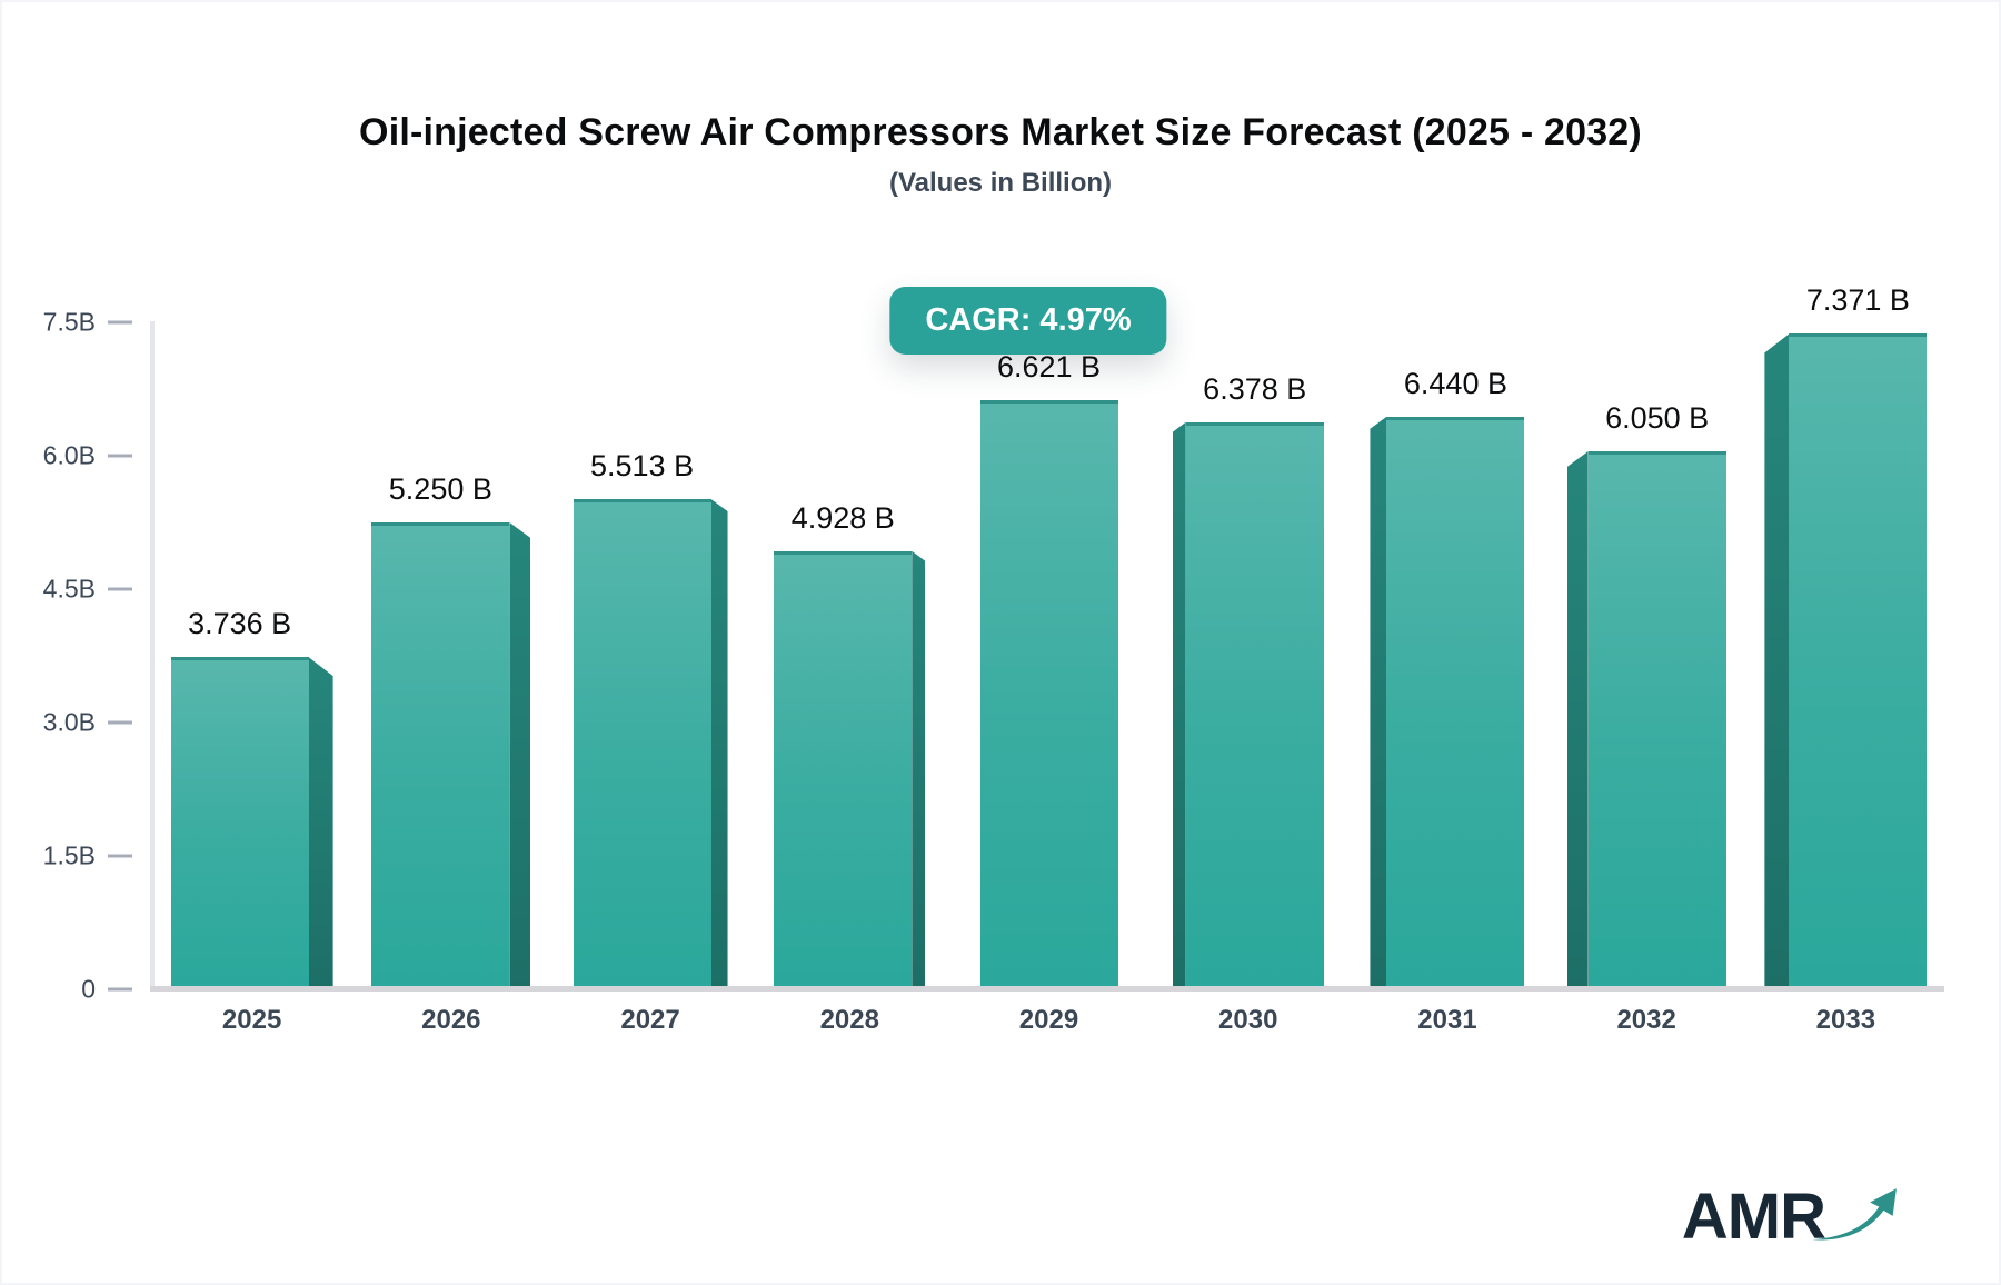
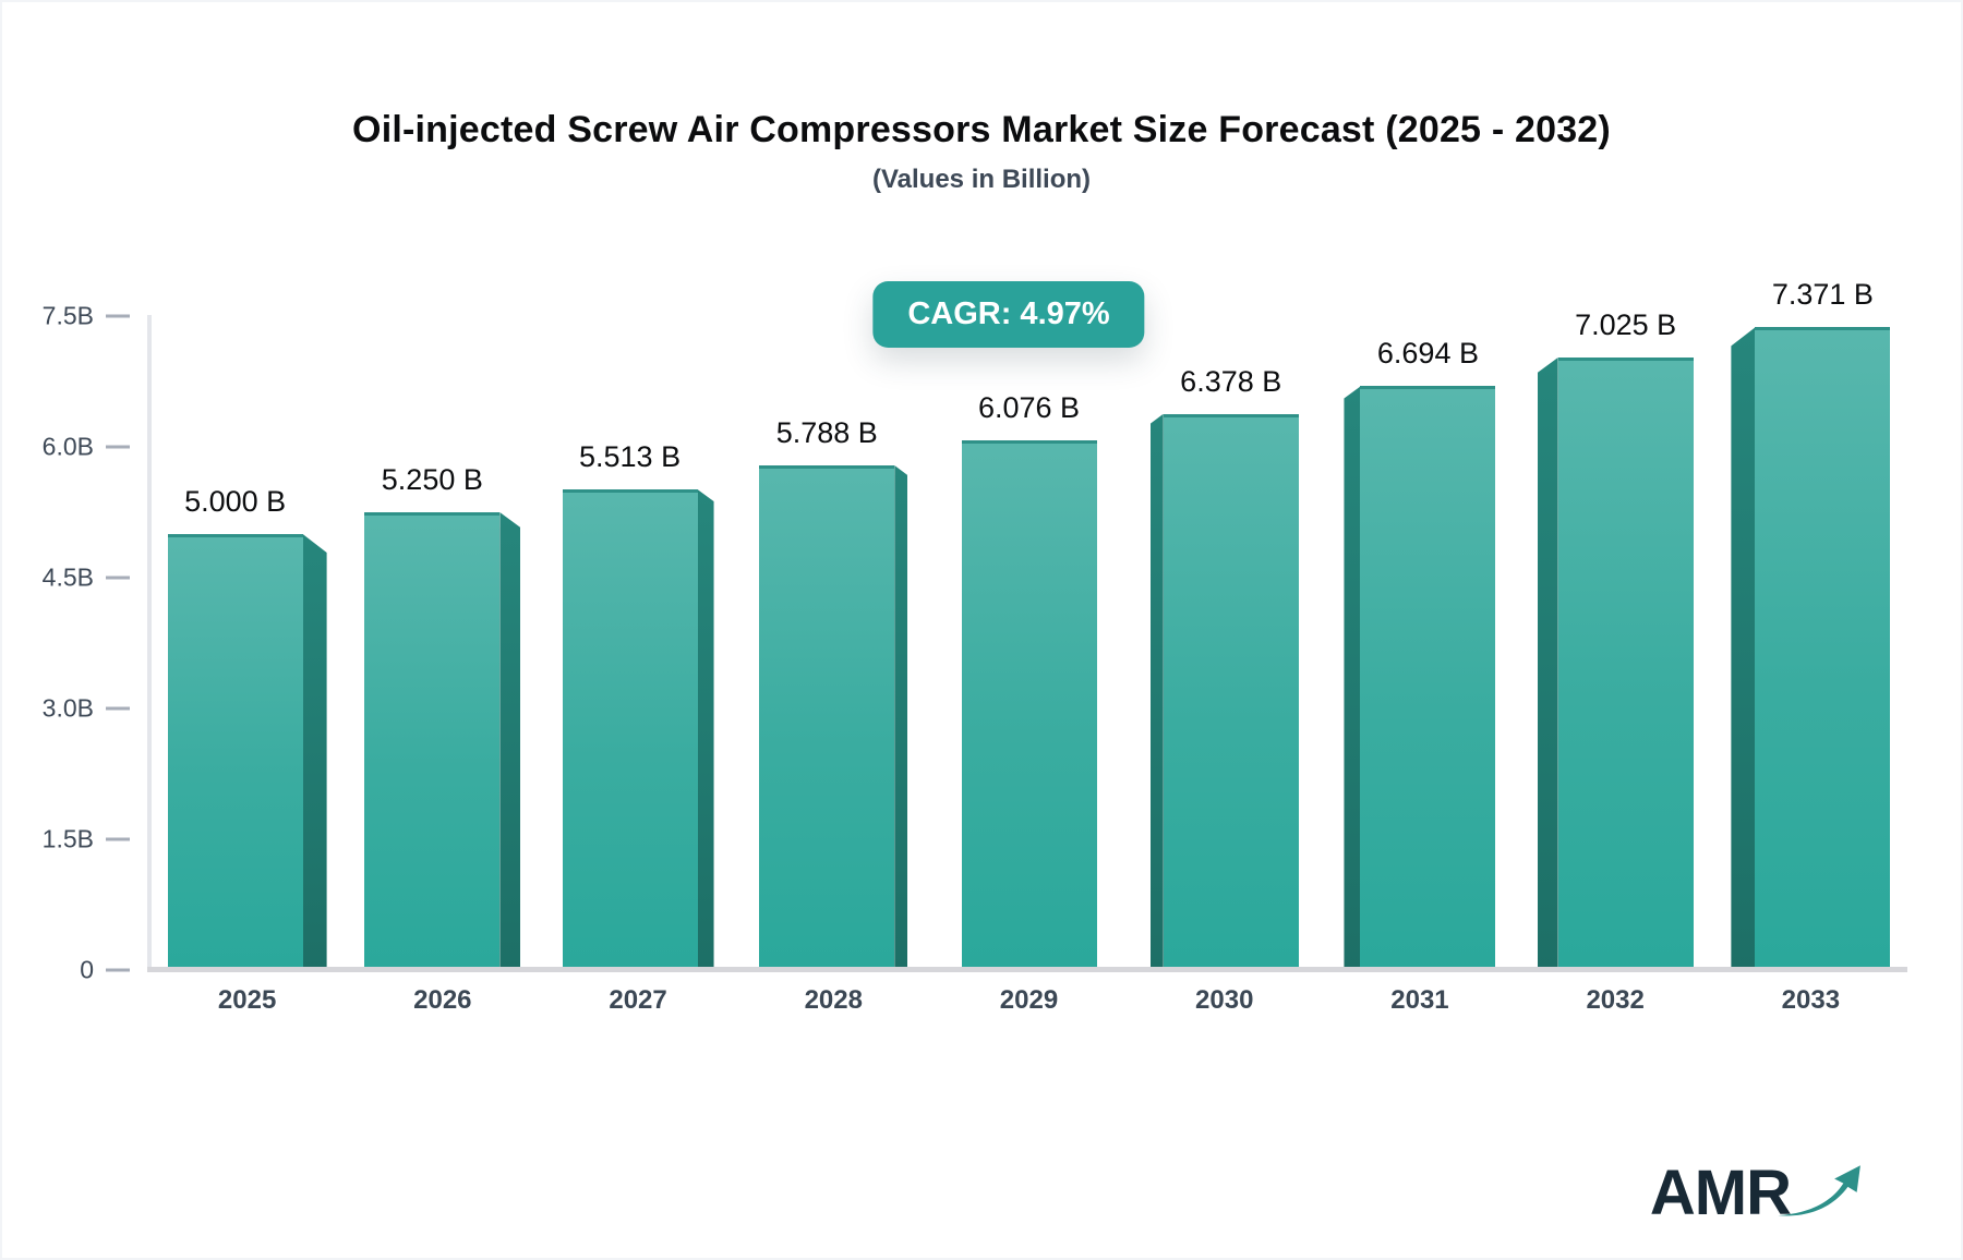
2025: 3.736 -> 5.000
2028: 4.928 -> 5.788
2029: 6.621 -> 6.076
2031: 6.440 -> 6.694
2032: 6.050 -> 7.025
